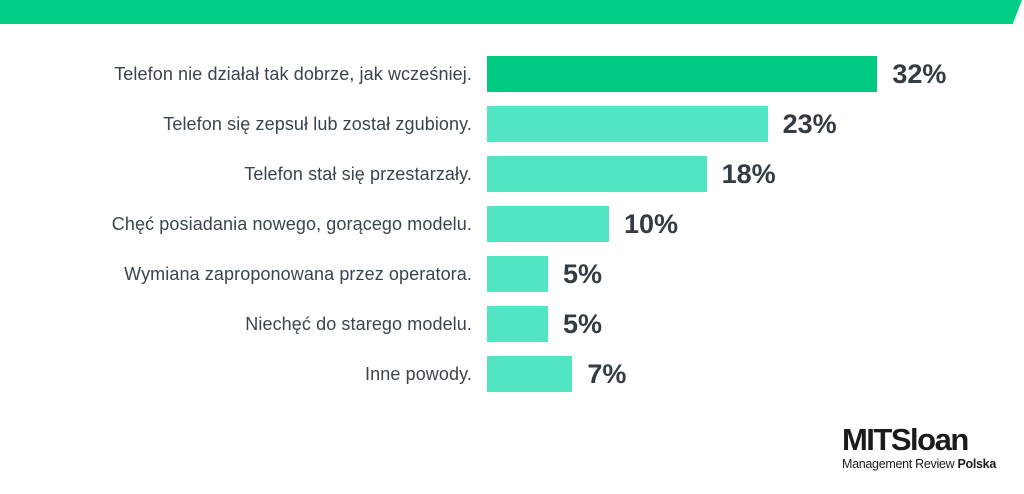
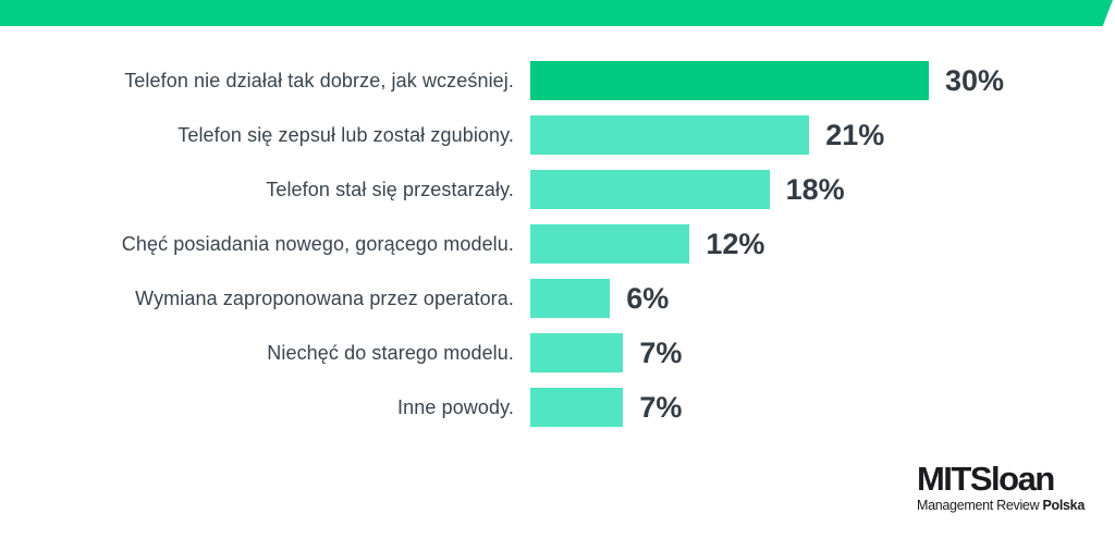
Telefon nie działał tak dobrze, jak wcześniej.: 32% -> 30%
Telefon się zepsuł lub został zgubiony.: 23% -> 21%
Chęć posiadania nowego, gorącego modelu.: 10% -> 12%
Wymiana zaproponowana przez operatora.: 5% -> 6%
Niechęć do starego modelu.: 5% -> 7%
